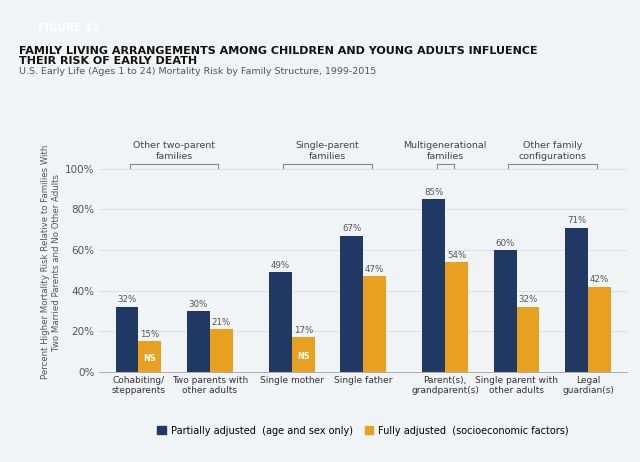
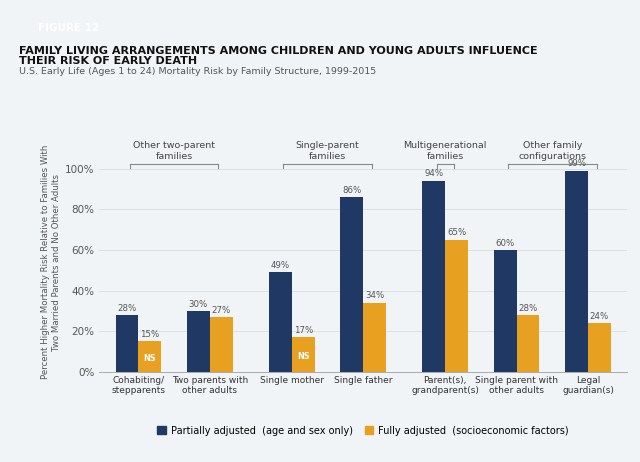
Partially adjusted (age and sex only)/Cohabiting/ stepparents: 32% -> 28%
Fully adjusted (socioeconomic factors)/Two parents with other adults: 21% -> 27%
Partially adjusted (age and sex only)/Single father: 67% -> 86%
Fully adjusted (socioeconomic factors)/Single father: 47% -> 34%
Partially adjusted (age and sex only)/Parent(s), grandparent(s): 85% -> 94%
Fully adjusted (socioeconomic factors)/Parent(s), grandparent(s): 54% -> 65%
Fully adjusted (socioeconomic factors)/Single parent with other adults: 32% -> 28%
Partially adjusted (age and sex only)/Legal guardian(s): 71% -> 99%
Fully adjusted (socioeconomic factors)/Legal guardian(s): 42% -> 24%
